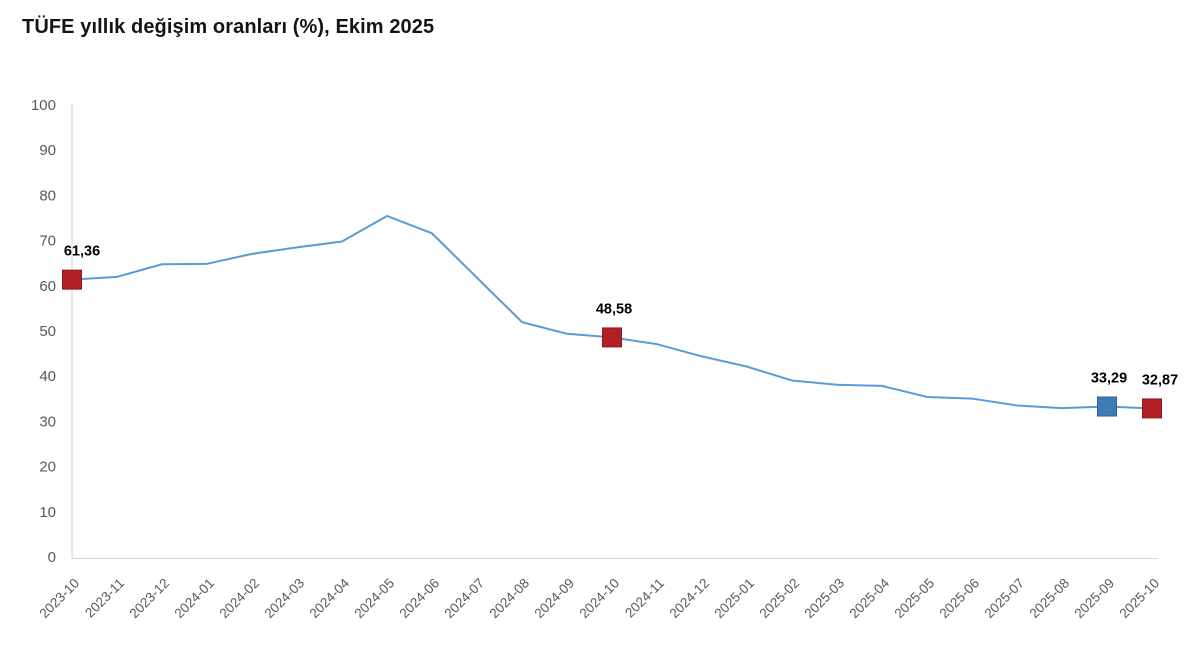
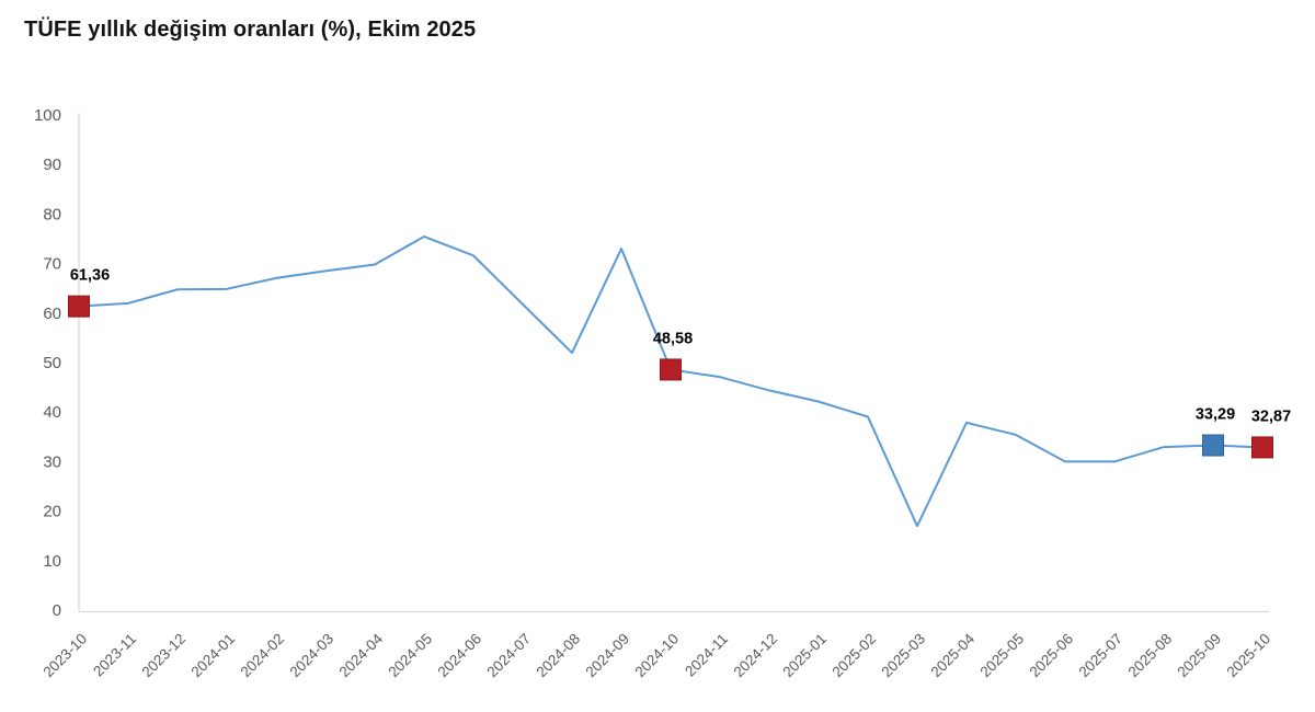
2024-09: 49 -> 73
2025-03: 38 -> 17
2025-06: 35 -> 30
2025-07: 34 -> 30
